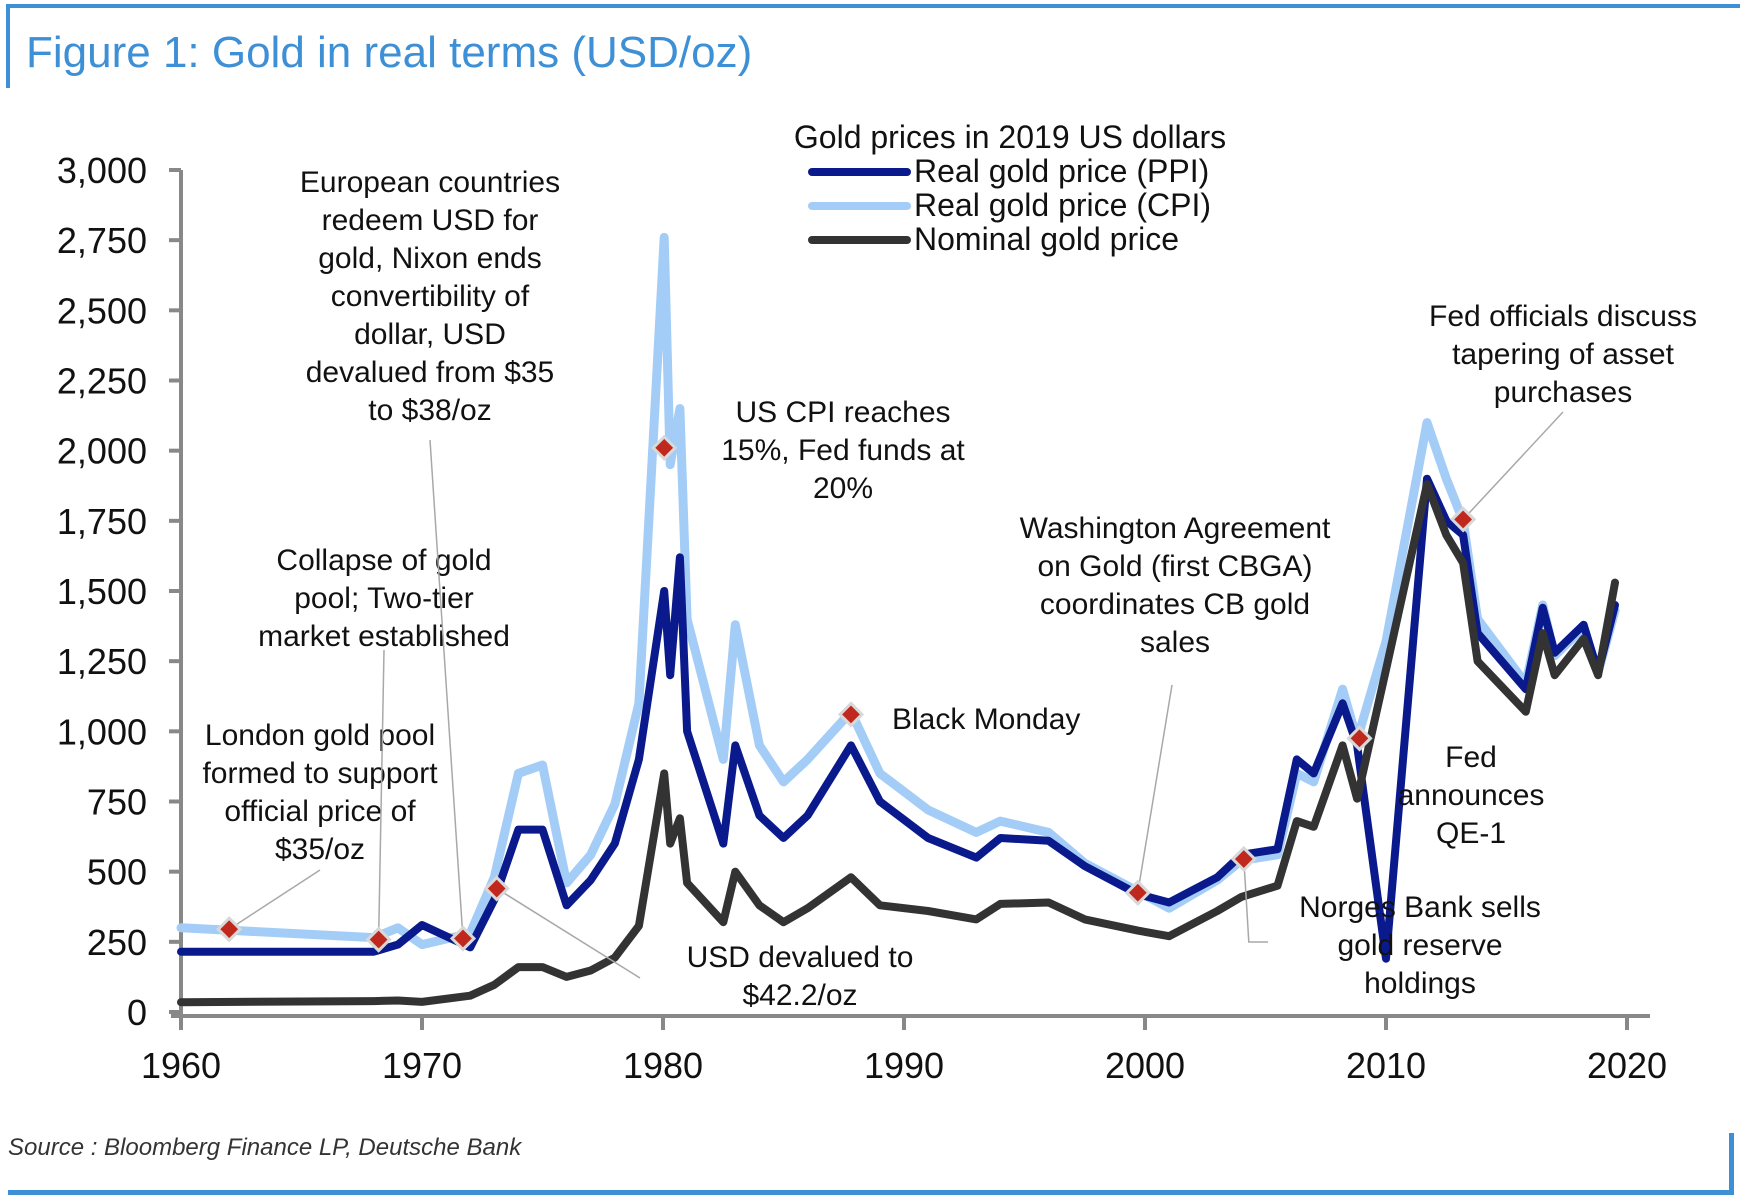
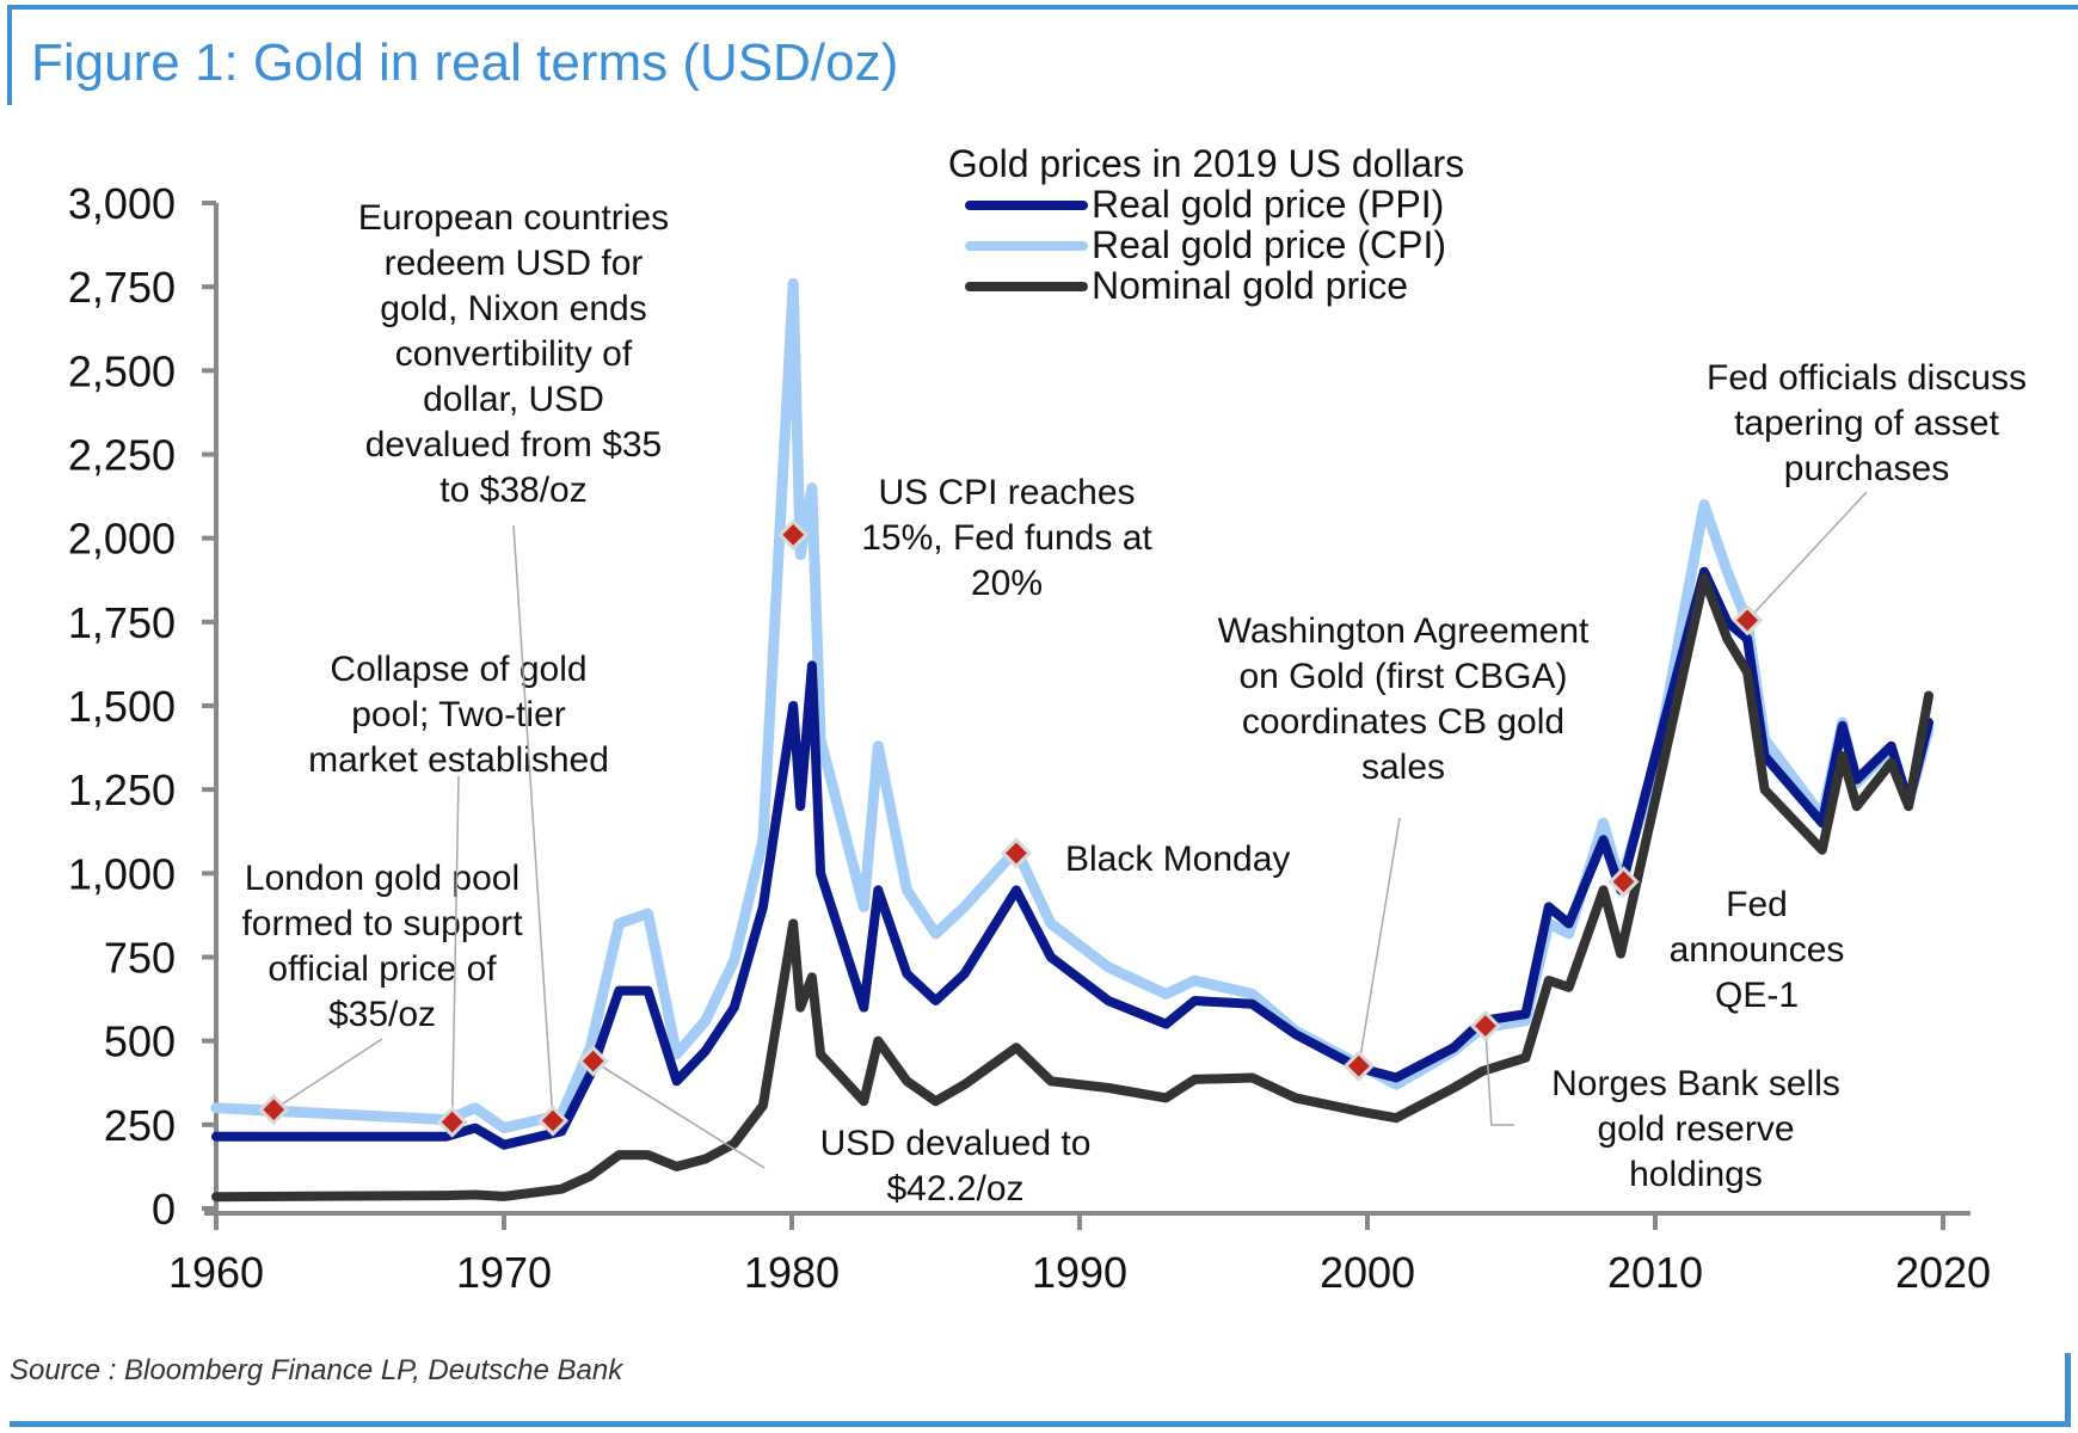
Real gold price (PPI)/1970: 310 -> 190
Real gold price (PPI)/2010: 190 -> 1350
